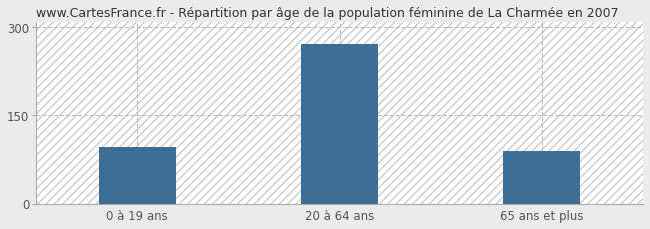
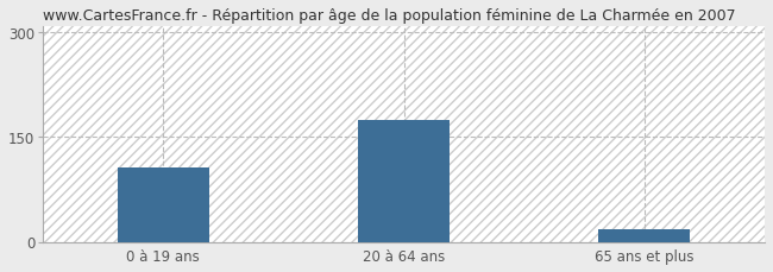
0 à 19 ans: 96 -> 107
20 à 64 ans: 272 -> 175
65 ans et plus: 90 -> 18
